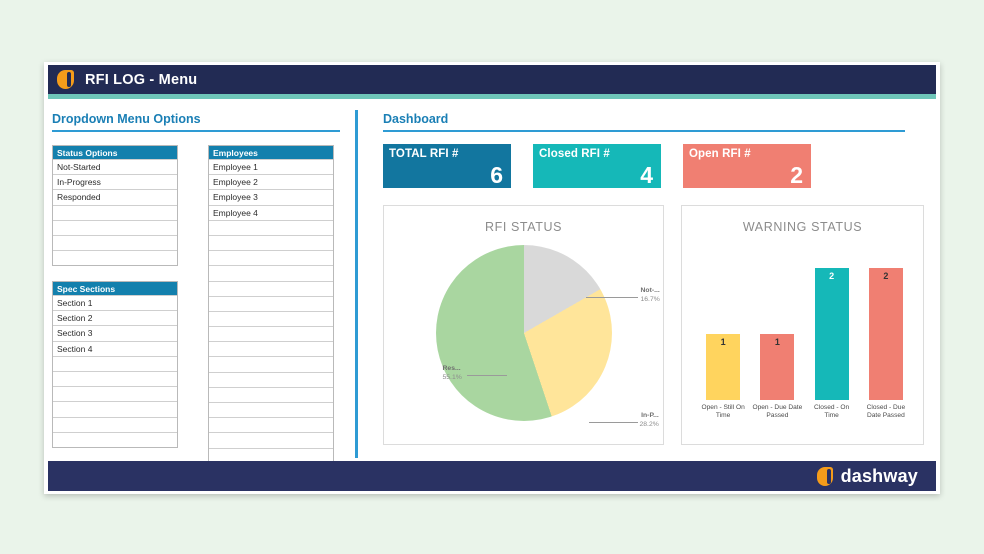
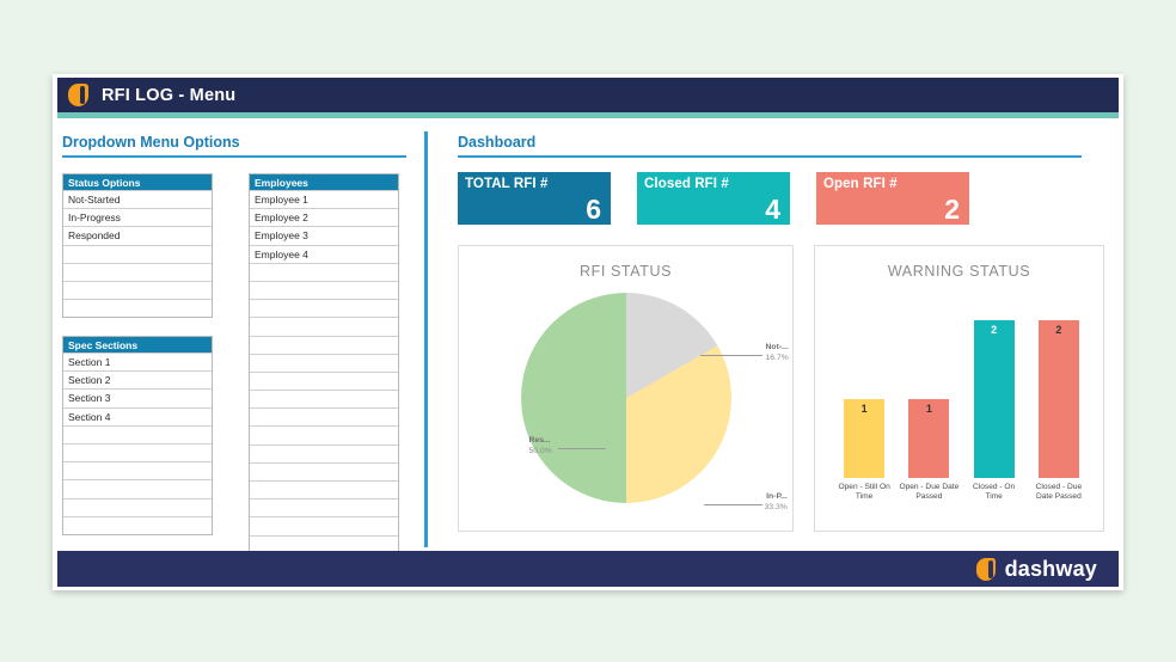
RFI STATUS/In-P...: 28.2% -> 33.3%
RFI STATUS/Res...: 55.1% -> 50.0%
